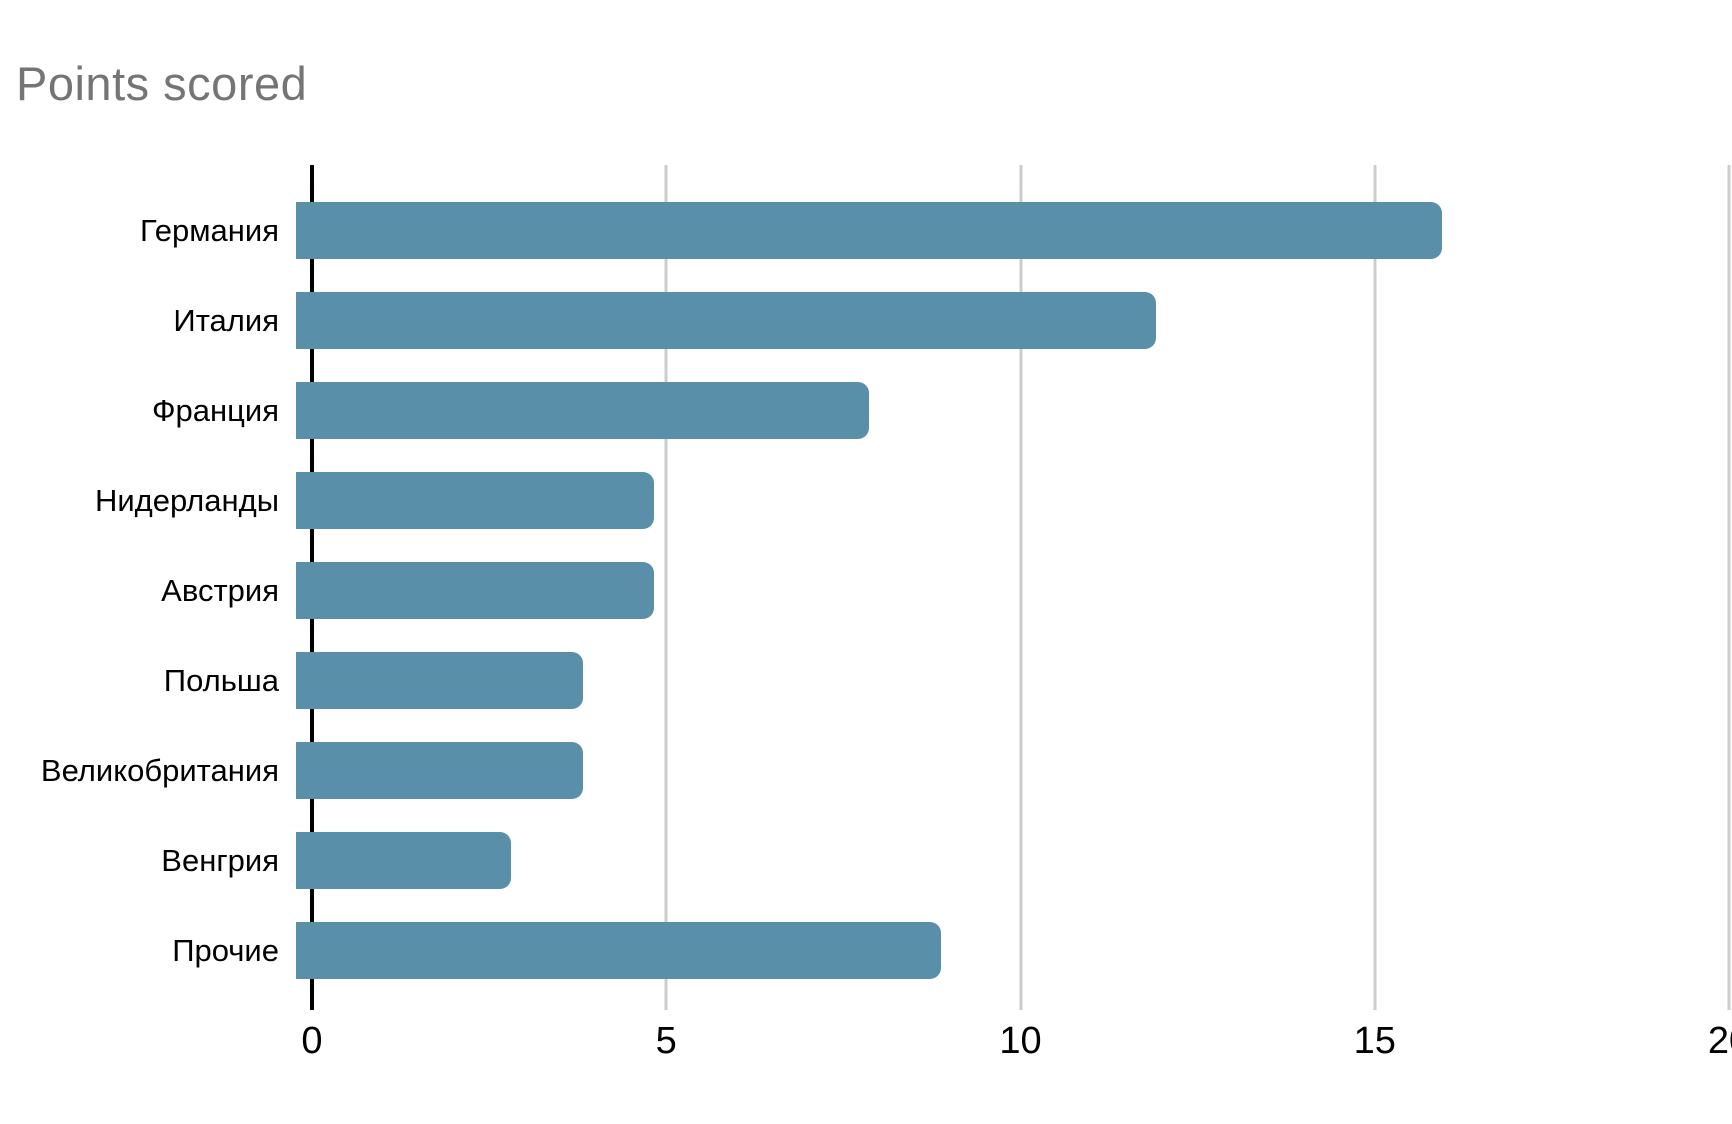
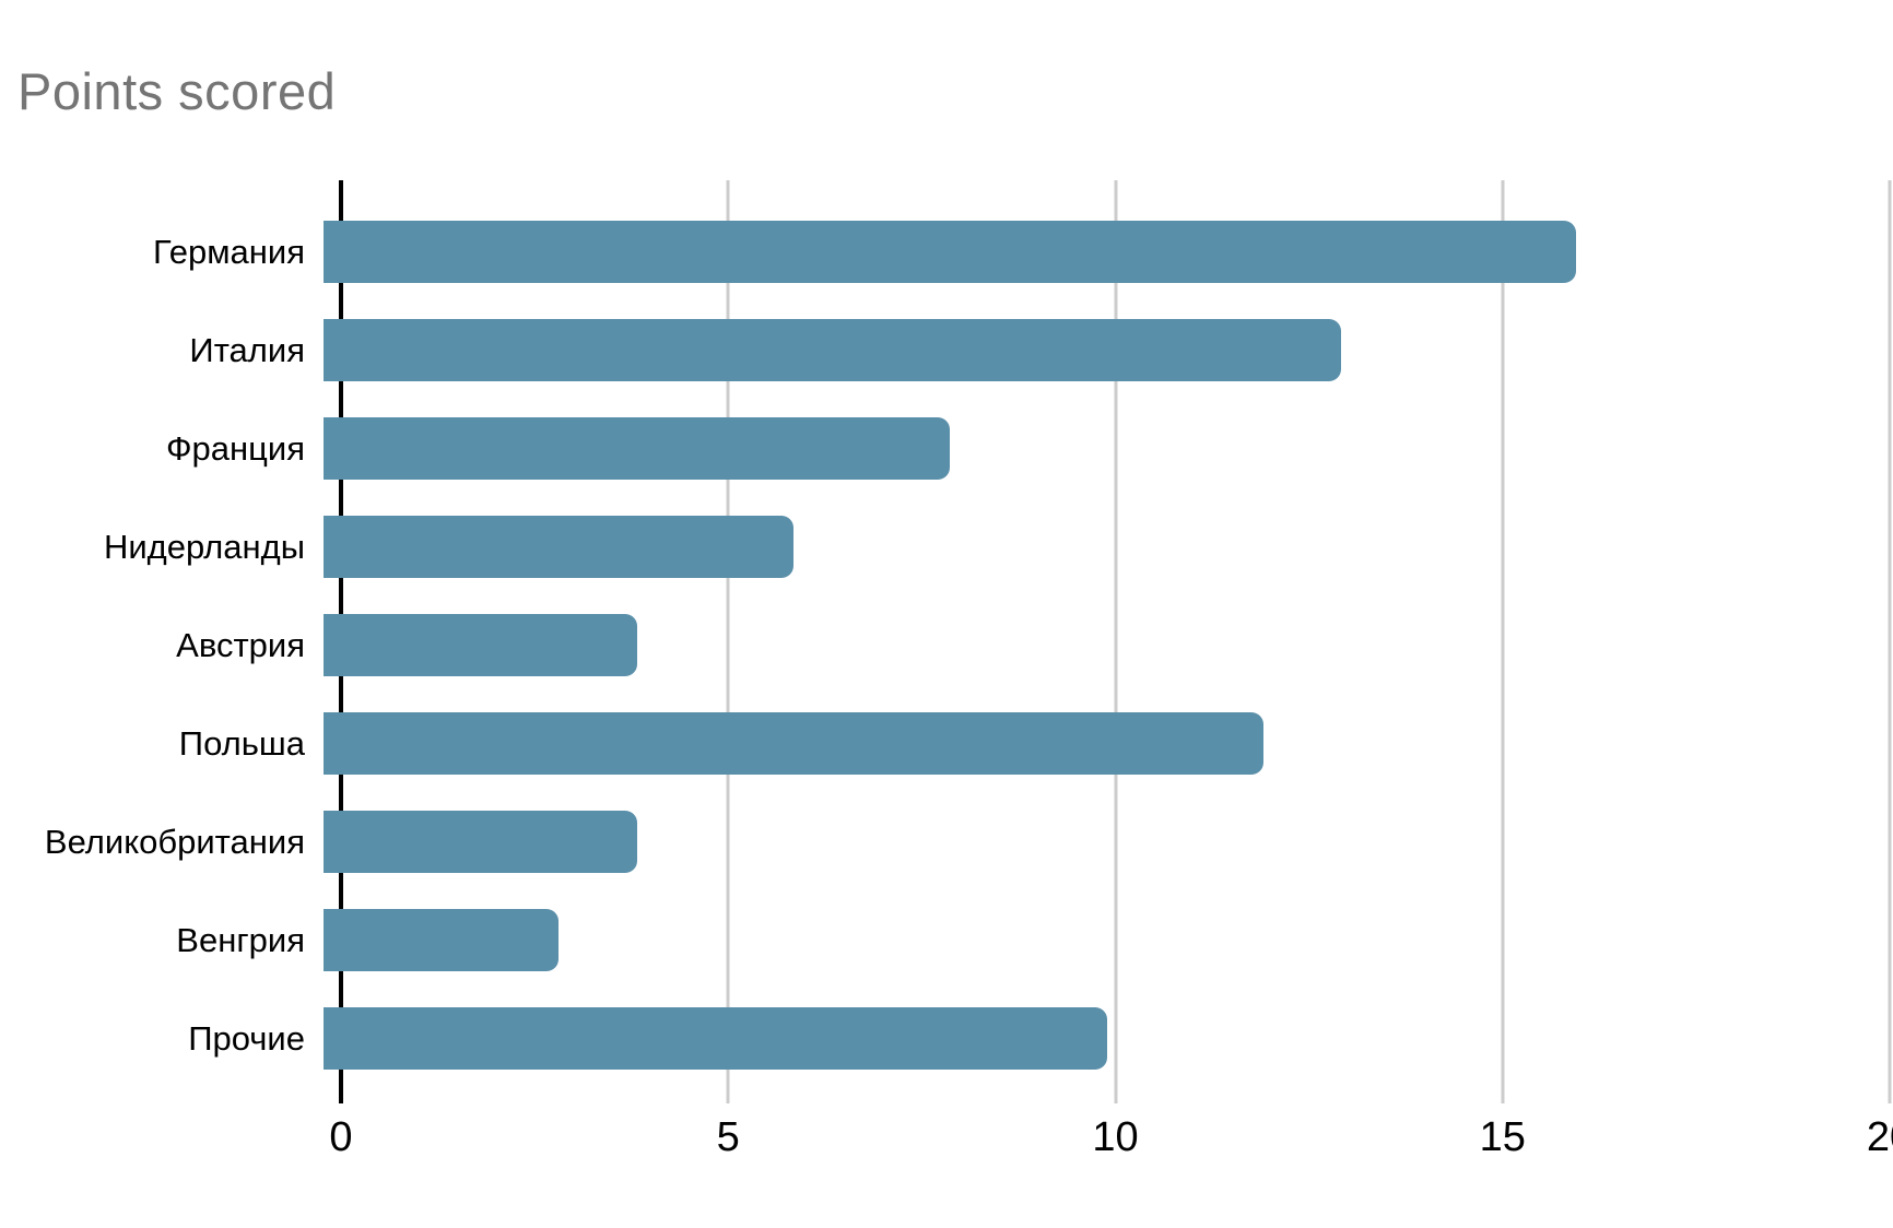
Италия: 12 -> 13
Нидерланды: 5 -> 6
Австрия: 5 -> 4
Польша: 4 -> 12
Прочие: 9 -> 10
